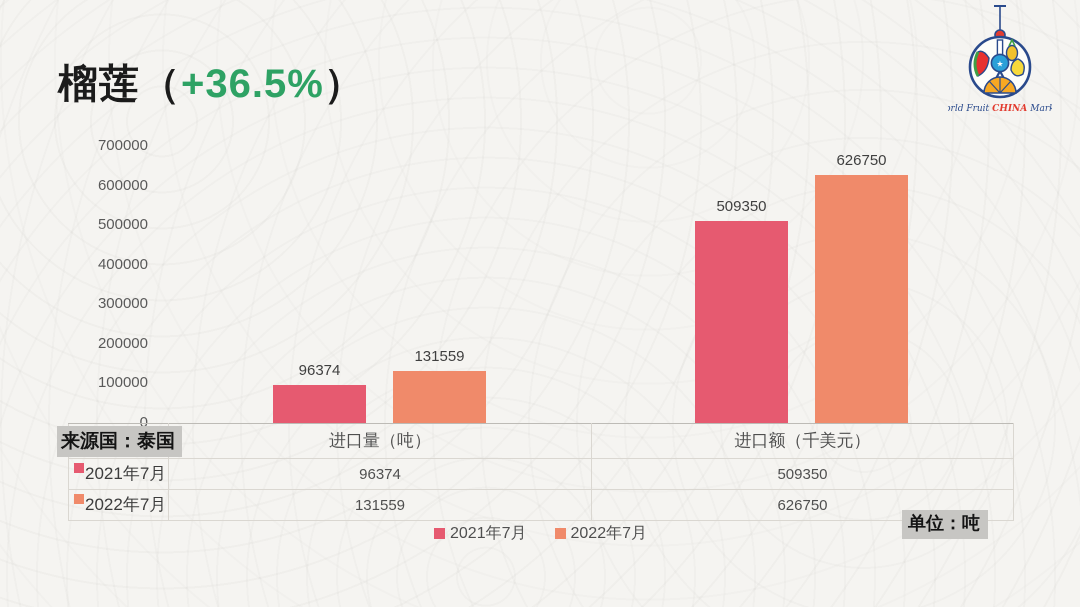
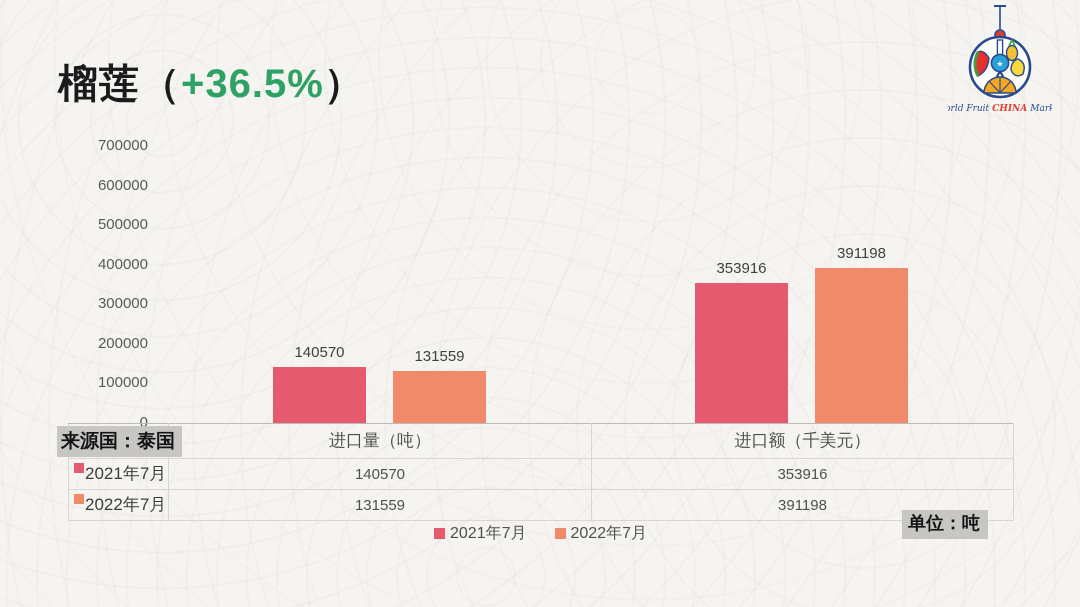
2021年7月/进口量（吨）: 96374 -> 140570
2021年7月/进口额（千美元）: 509350 -> 353916
2022年7月/进口额（千美元）: 626750 -> 391198
